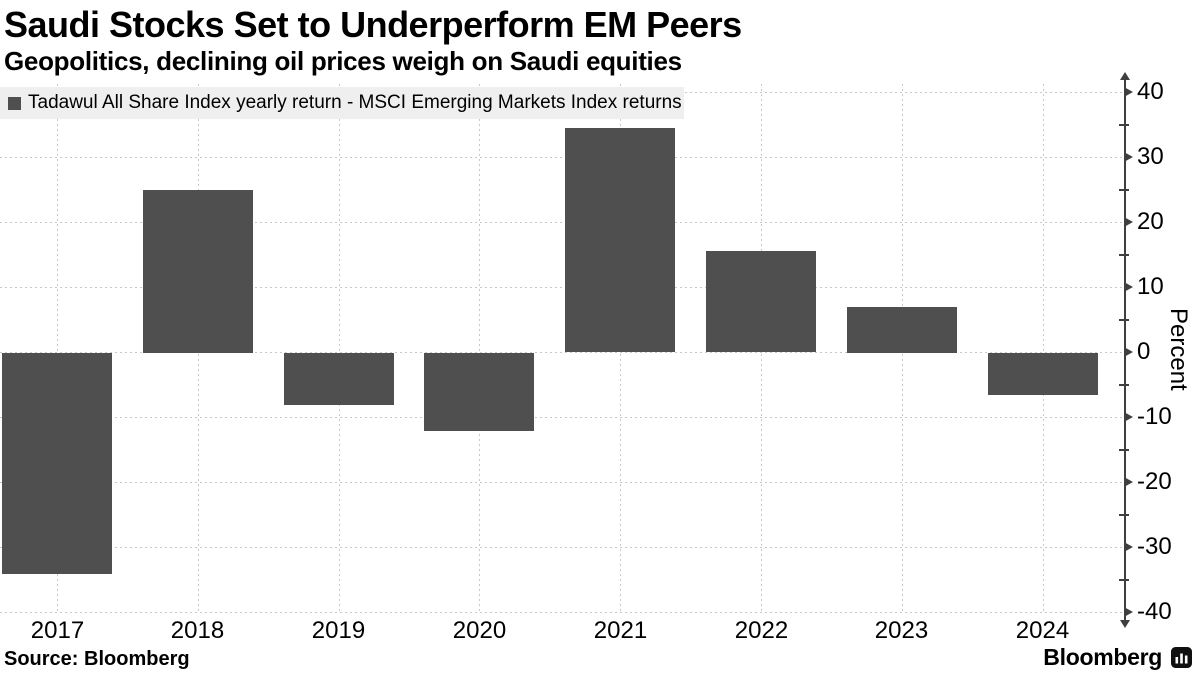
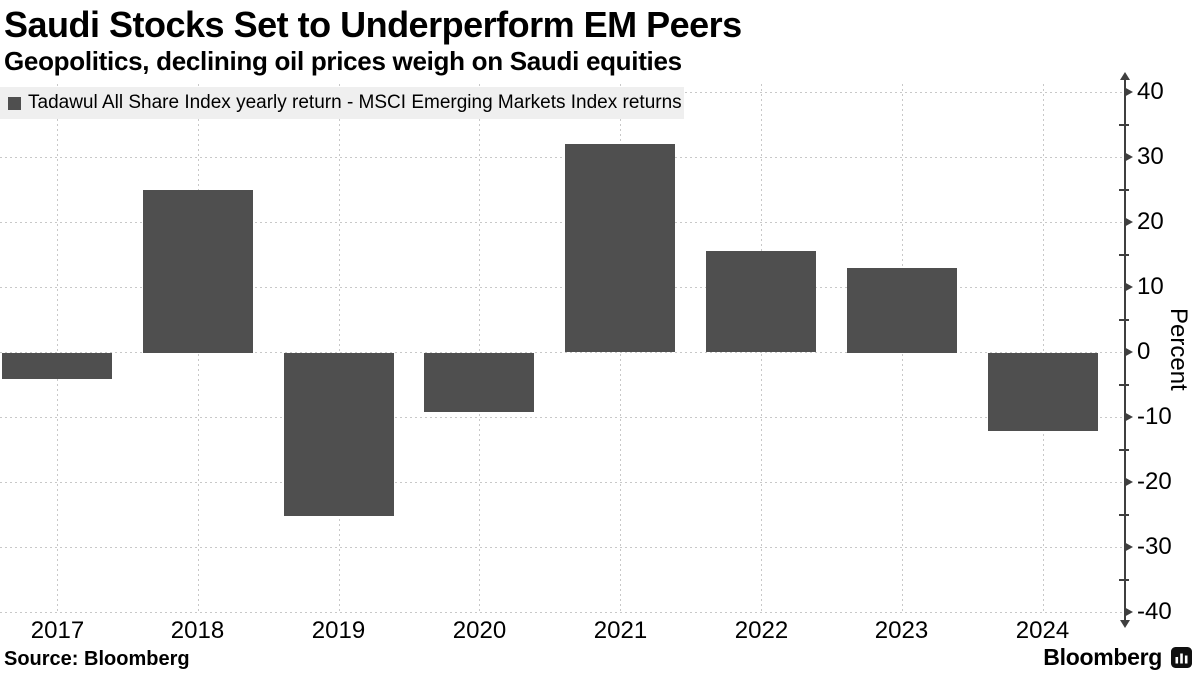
2017: -34 -> -4
2019: -8 -> -25
2020: -12 -> -9
2021: 34 -> 32
2023: 7 -> 13
2024: -6 -> -12
